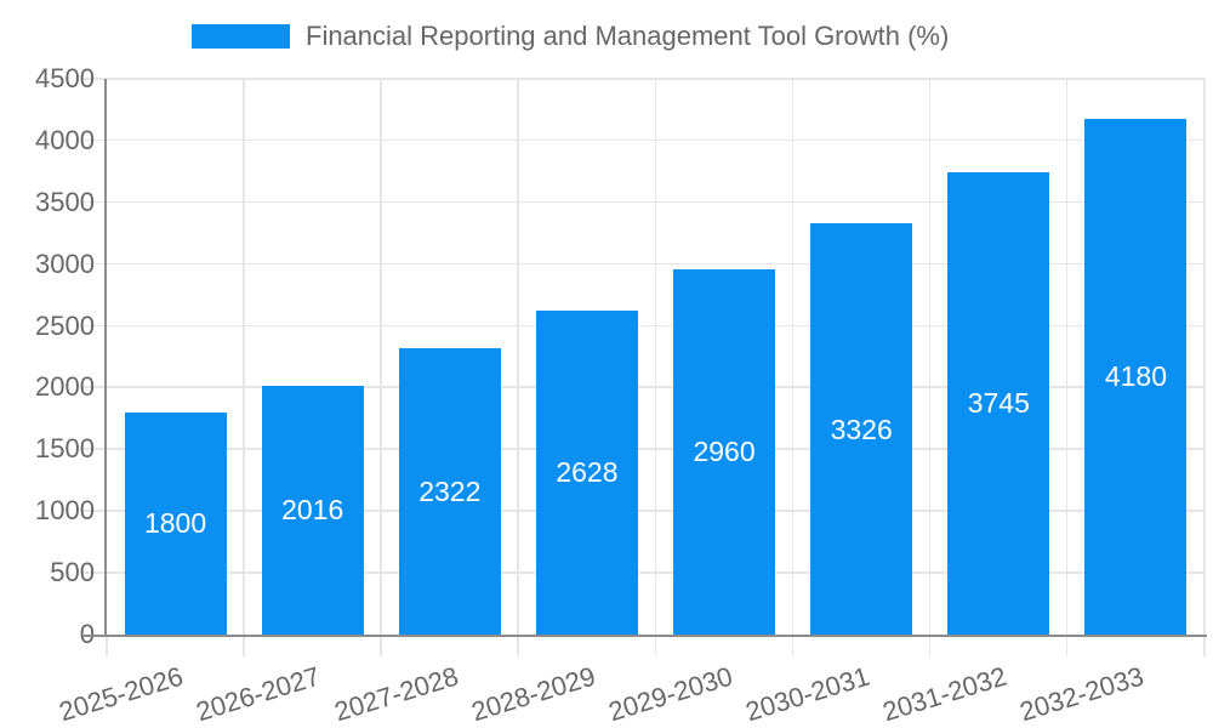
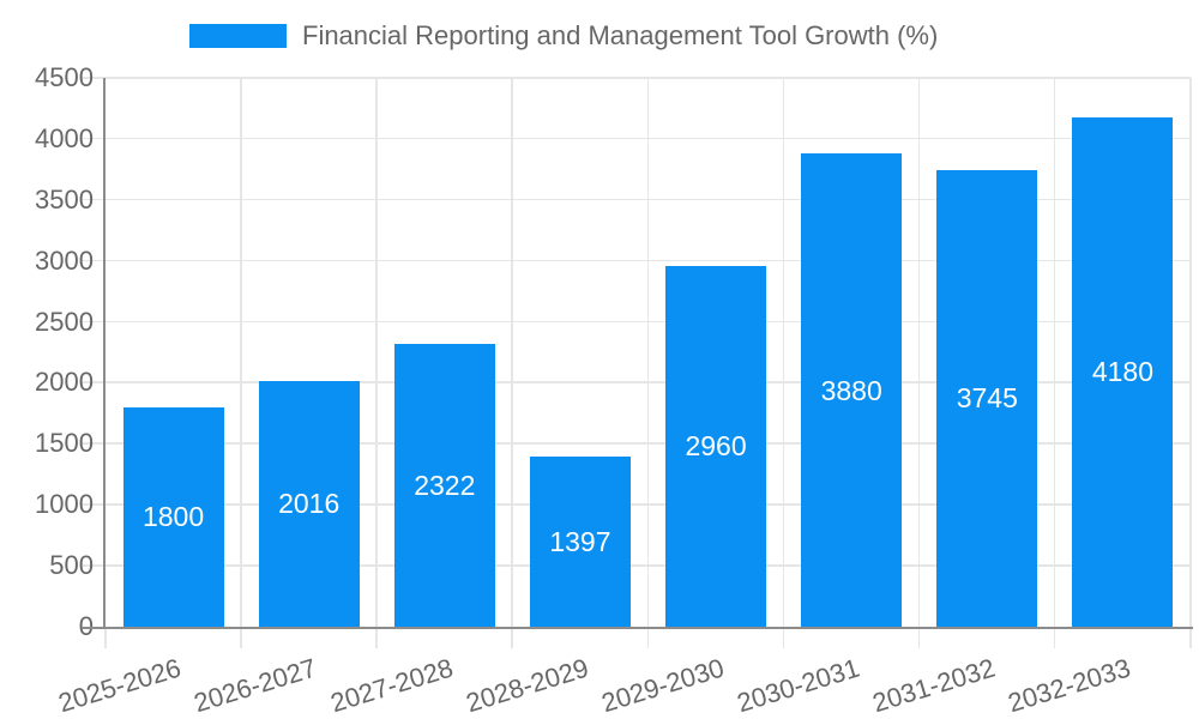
2028-2029: 2628 -> 1397
2030-2031: 3326 -> 3880
